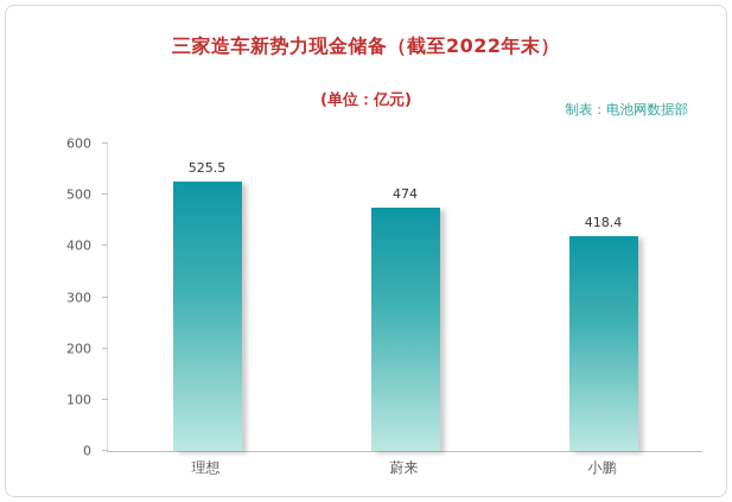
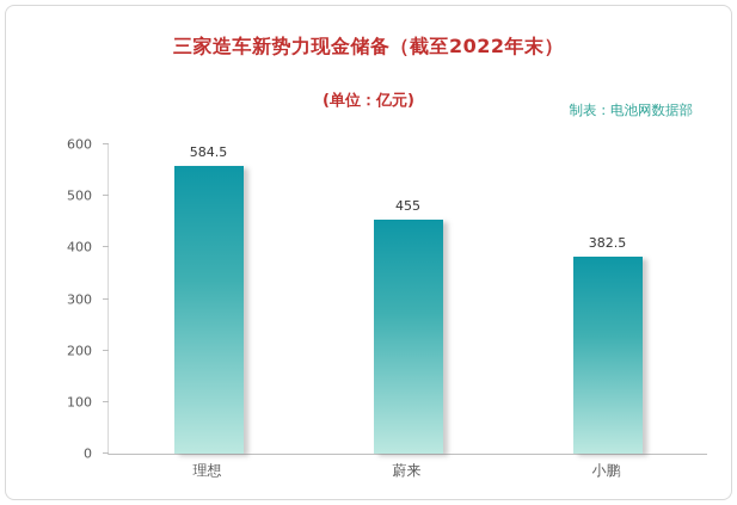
理想: 525.5 -> 584.5
蔚来: 474 -> 455
小鹏: 418.4 -> 382.5
